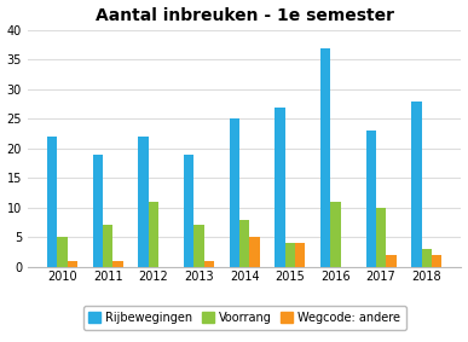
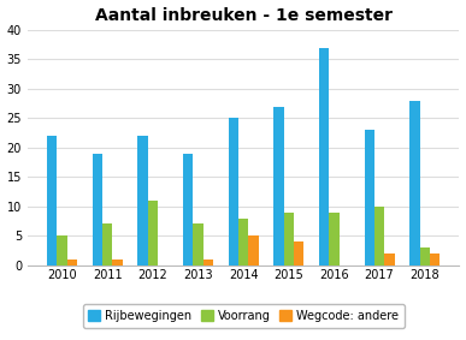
Voorrang/2015: 4 -> 9
Voorrang/2016: 11 -> 9
